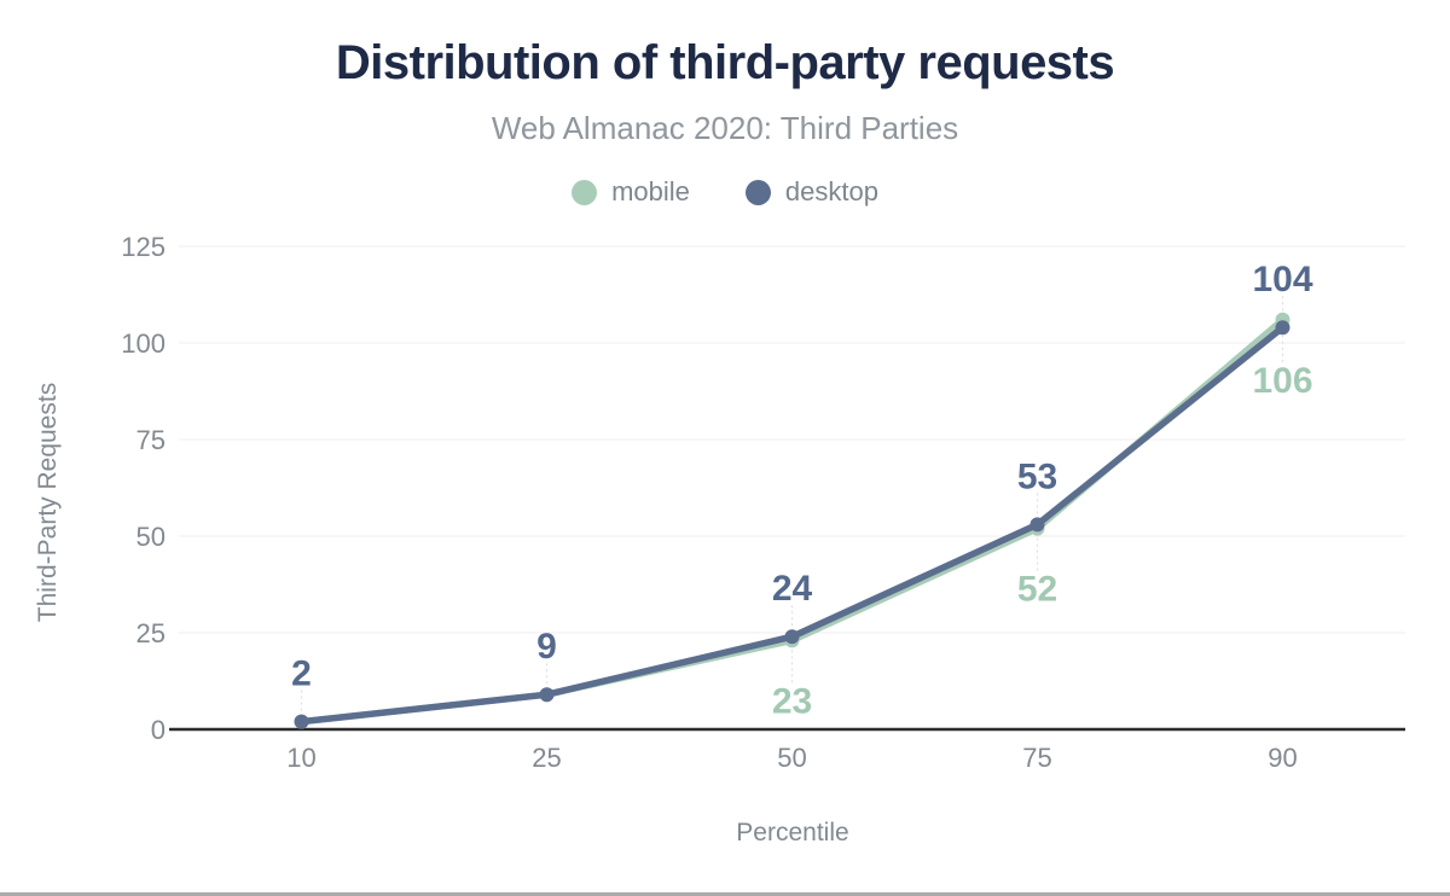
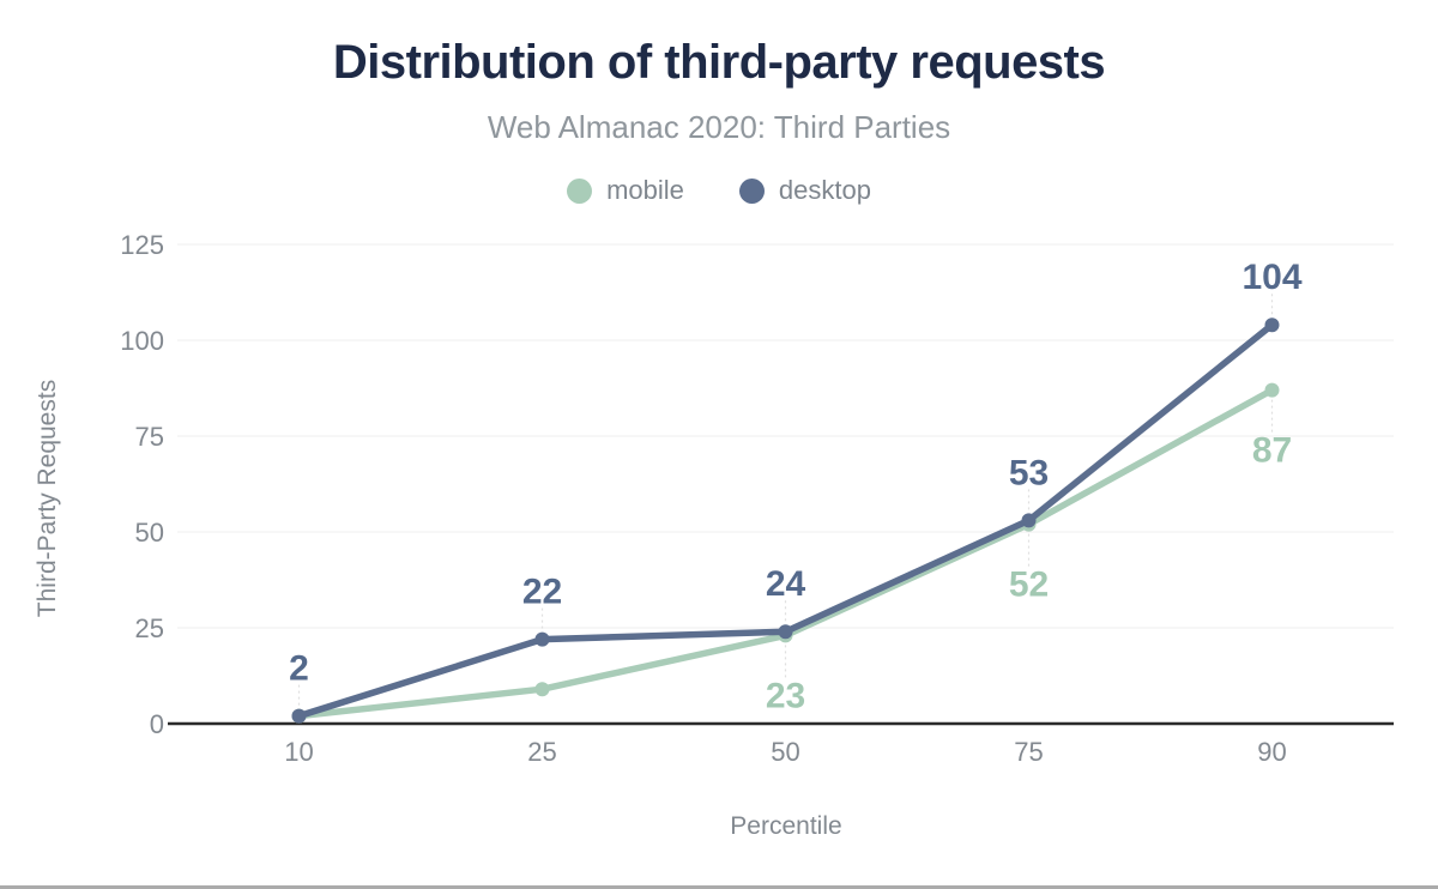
desktop/25: 9 -> 22
mobile/90: 106 -> 87
